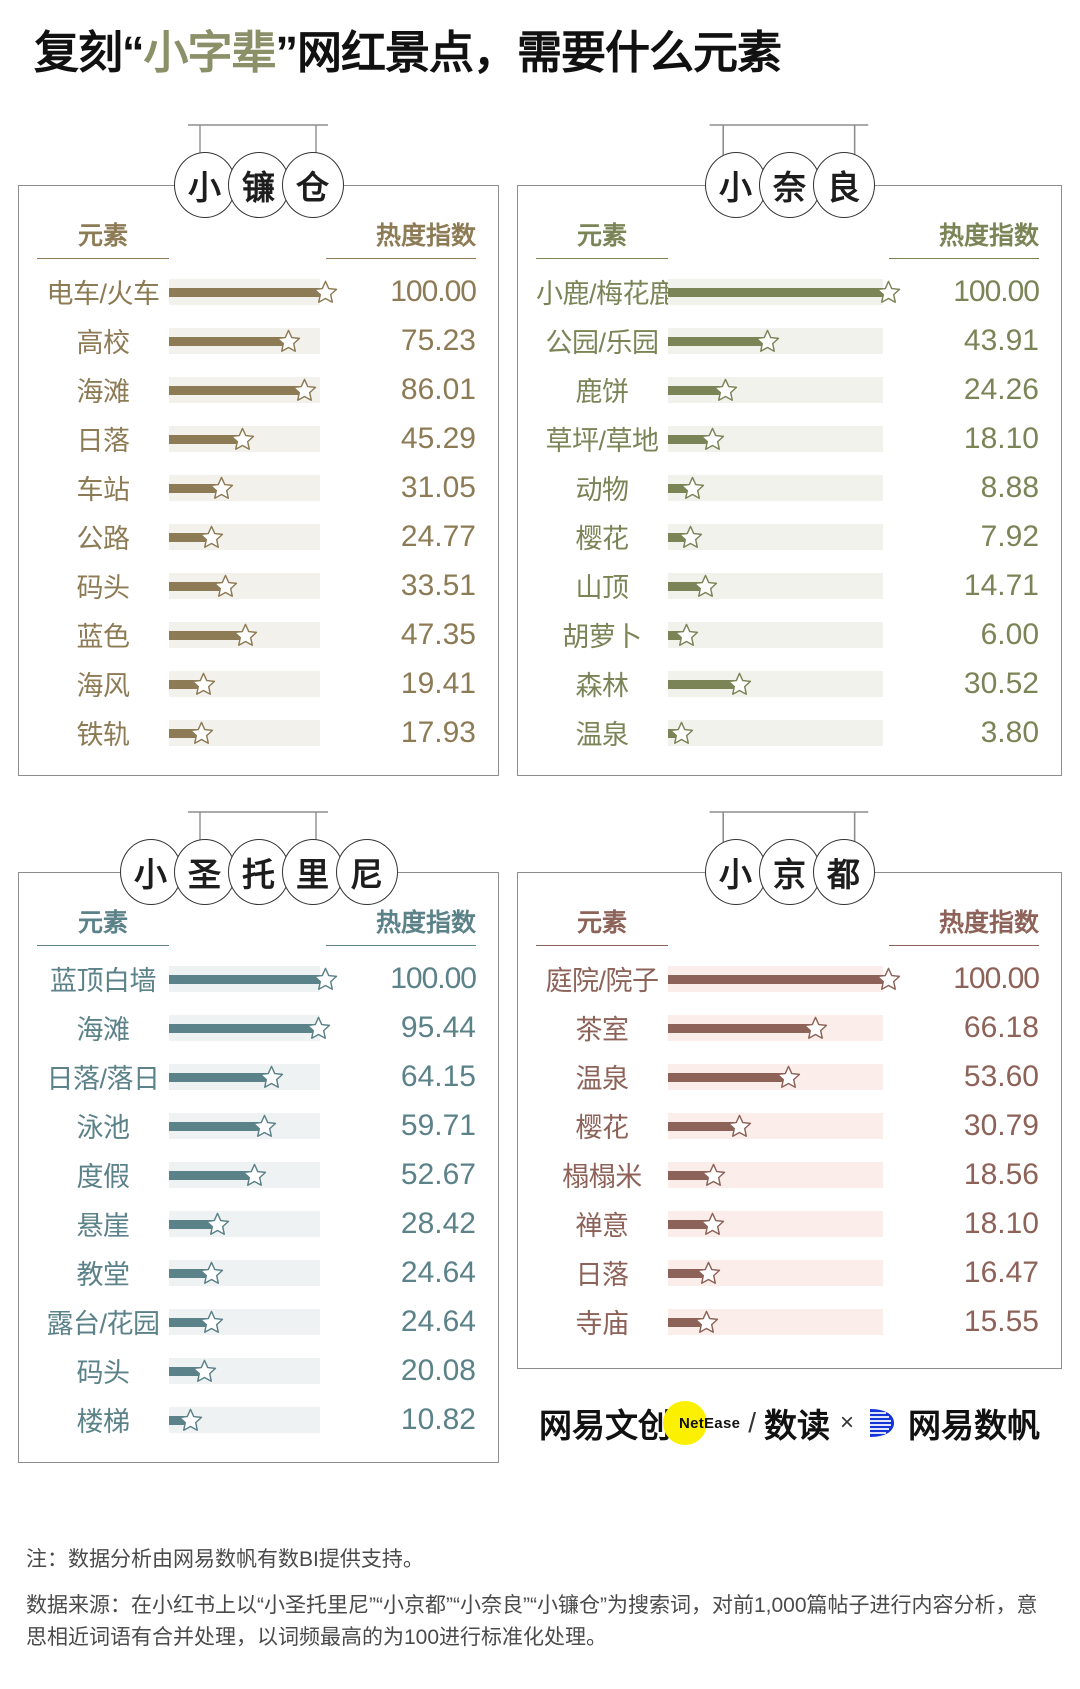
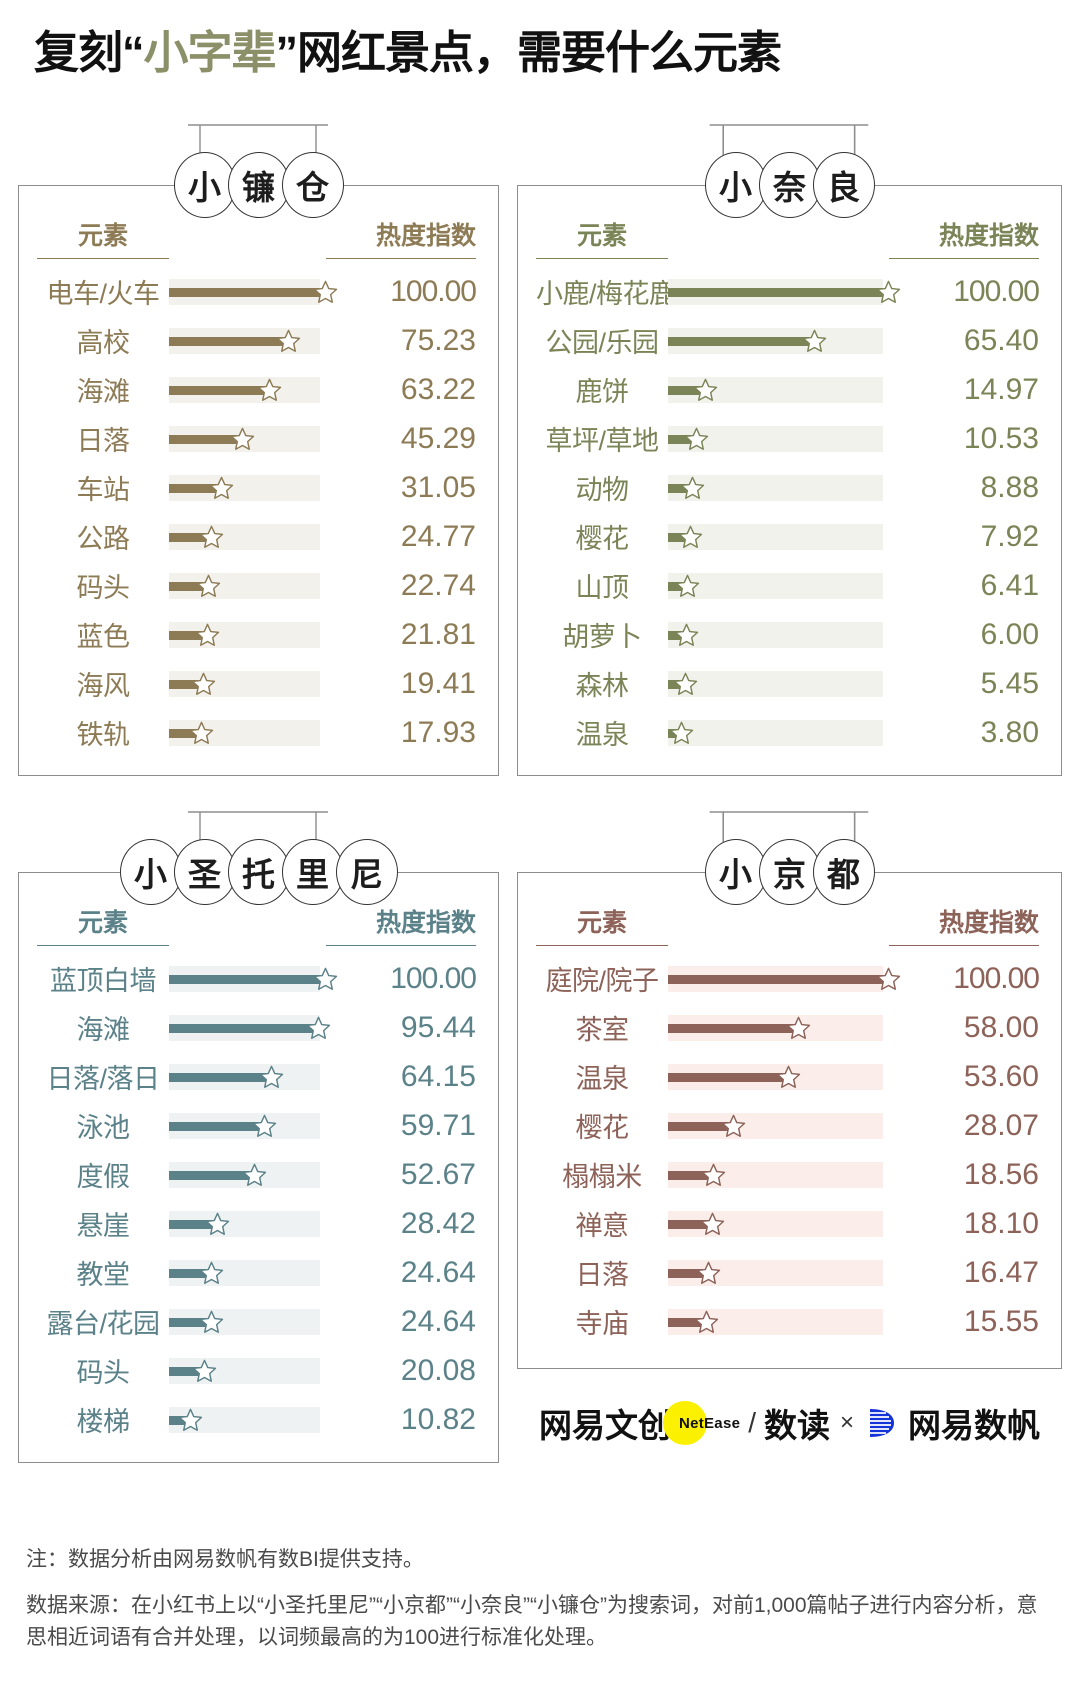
小镰仓/海滩: 86.01 -> 63.22
小镰仓/码头: 33.51 -> 22.74
小镰仓/蓝色: 47.35 -> 21.81
小奈良/公园/乐园: 43.91 -> 65.40
小奈良/鹿饼: 24.26 -> 14.97
小奈良/草坪/草地: 18.10 -> 10.53
小奈良/山顶: 14.71 -> 6.41
小奈良/森林: 30.52 -> 5.45
小京都/茶室: 66.18 -> 58.00
小京都/樱花: 30.79 -> 28.07
